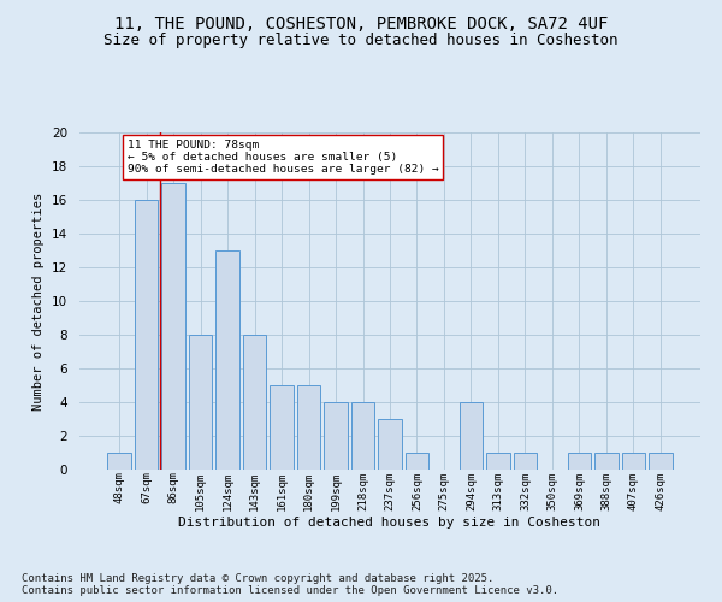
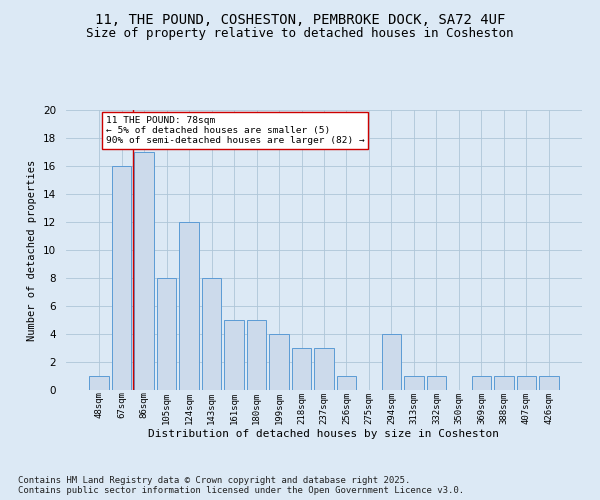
124sqm: 13 -> 12
218sqm: 4 -> 3
